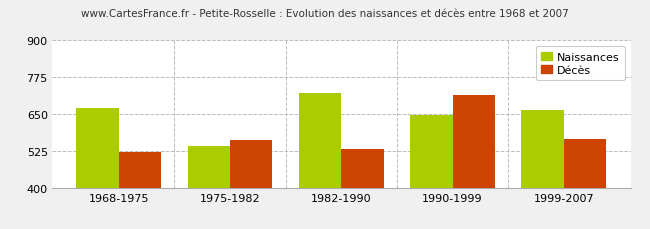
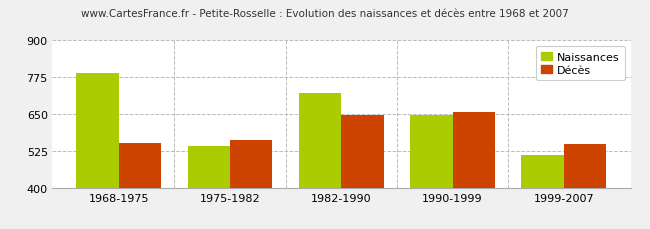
Naissances/1968-1975: 670 -> 790
Décès/1968-1975: 520 -> 550
Décès/1982-1990: 530 -> 645
Décès/1990-1999: 715 -> 658
Naissances/1999-2007: 665 -> 510
Décès/1999-2007: 565 -> 548
